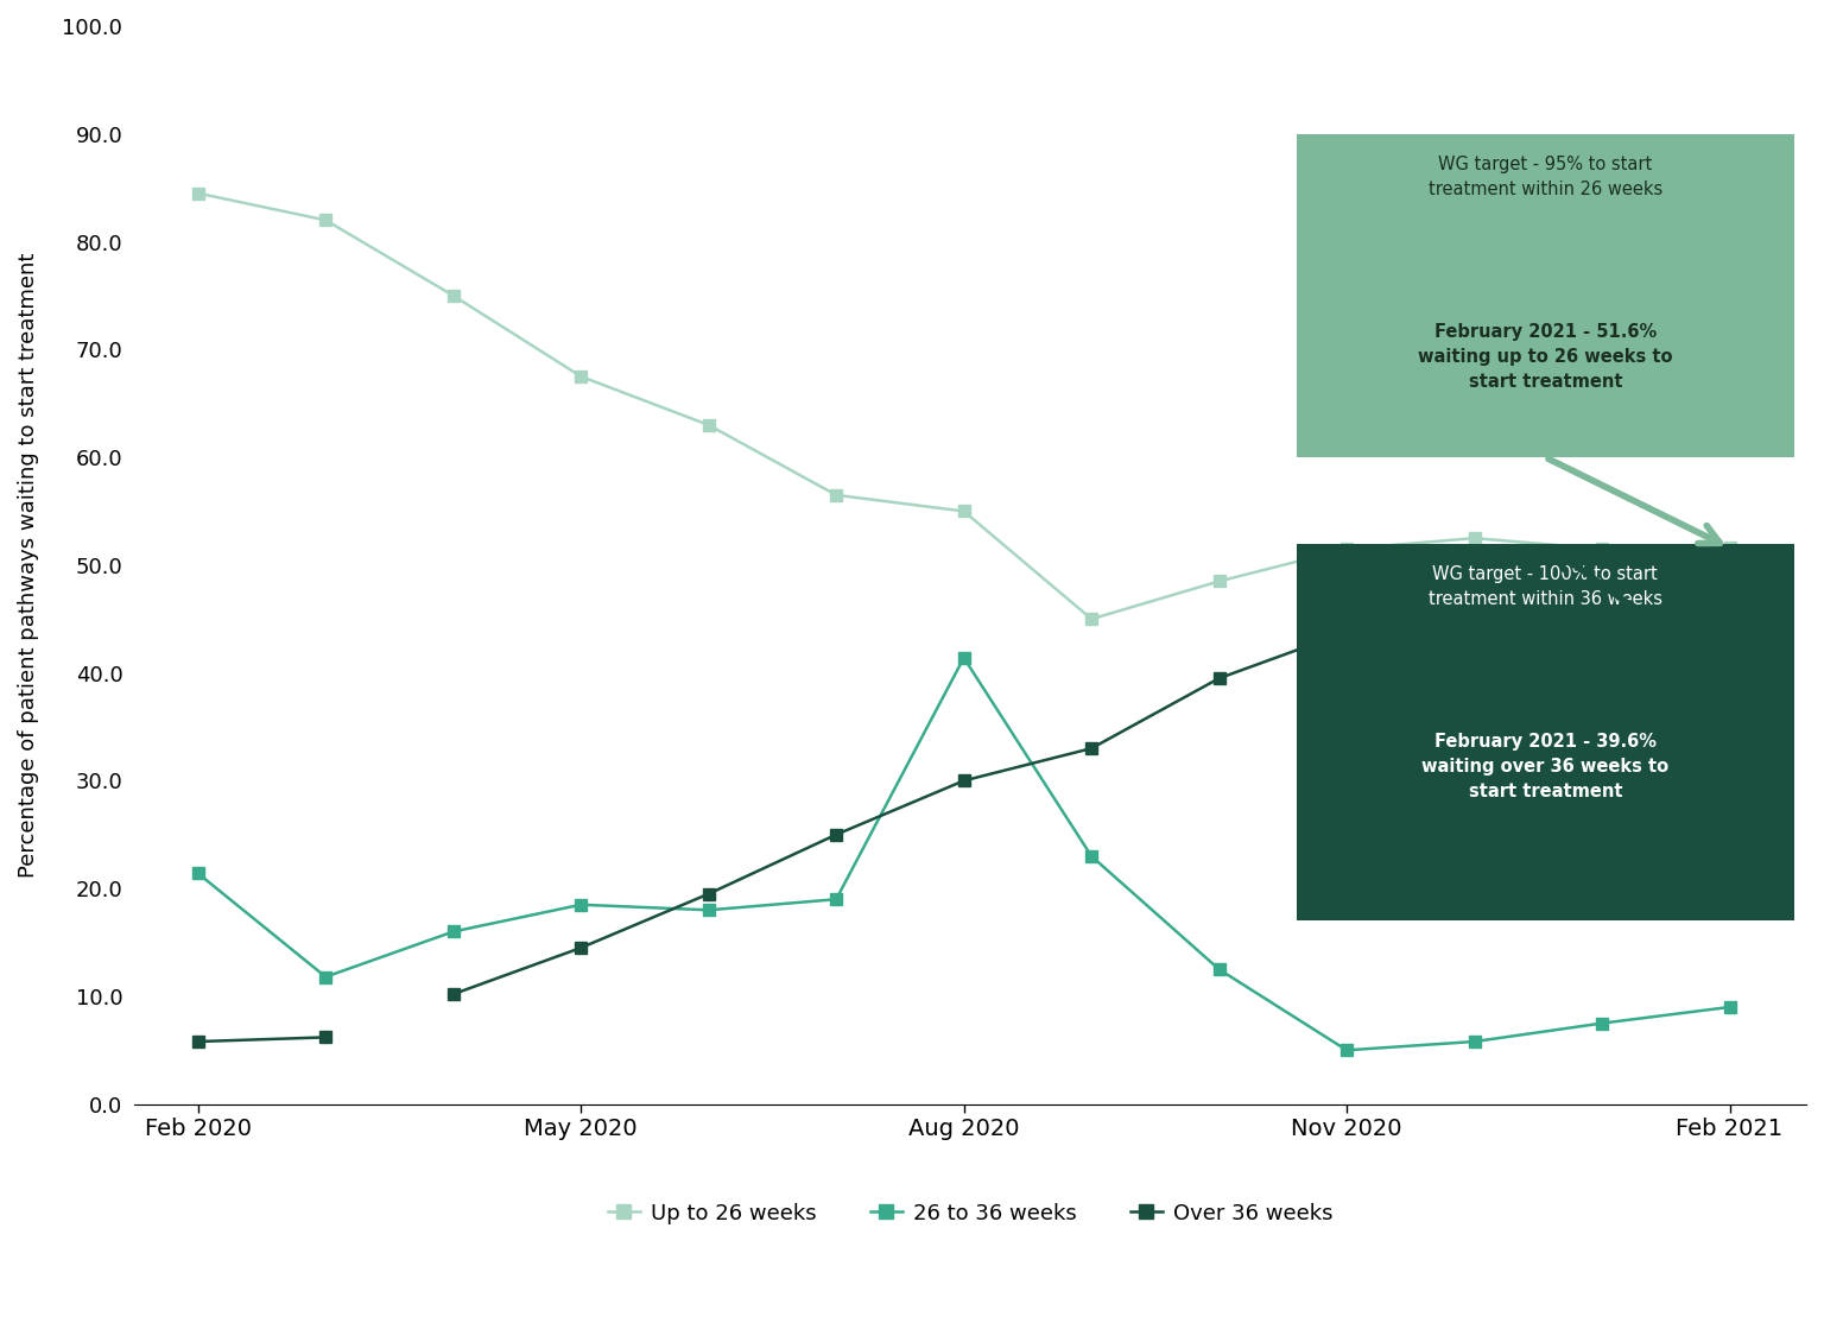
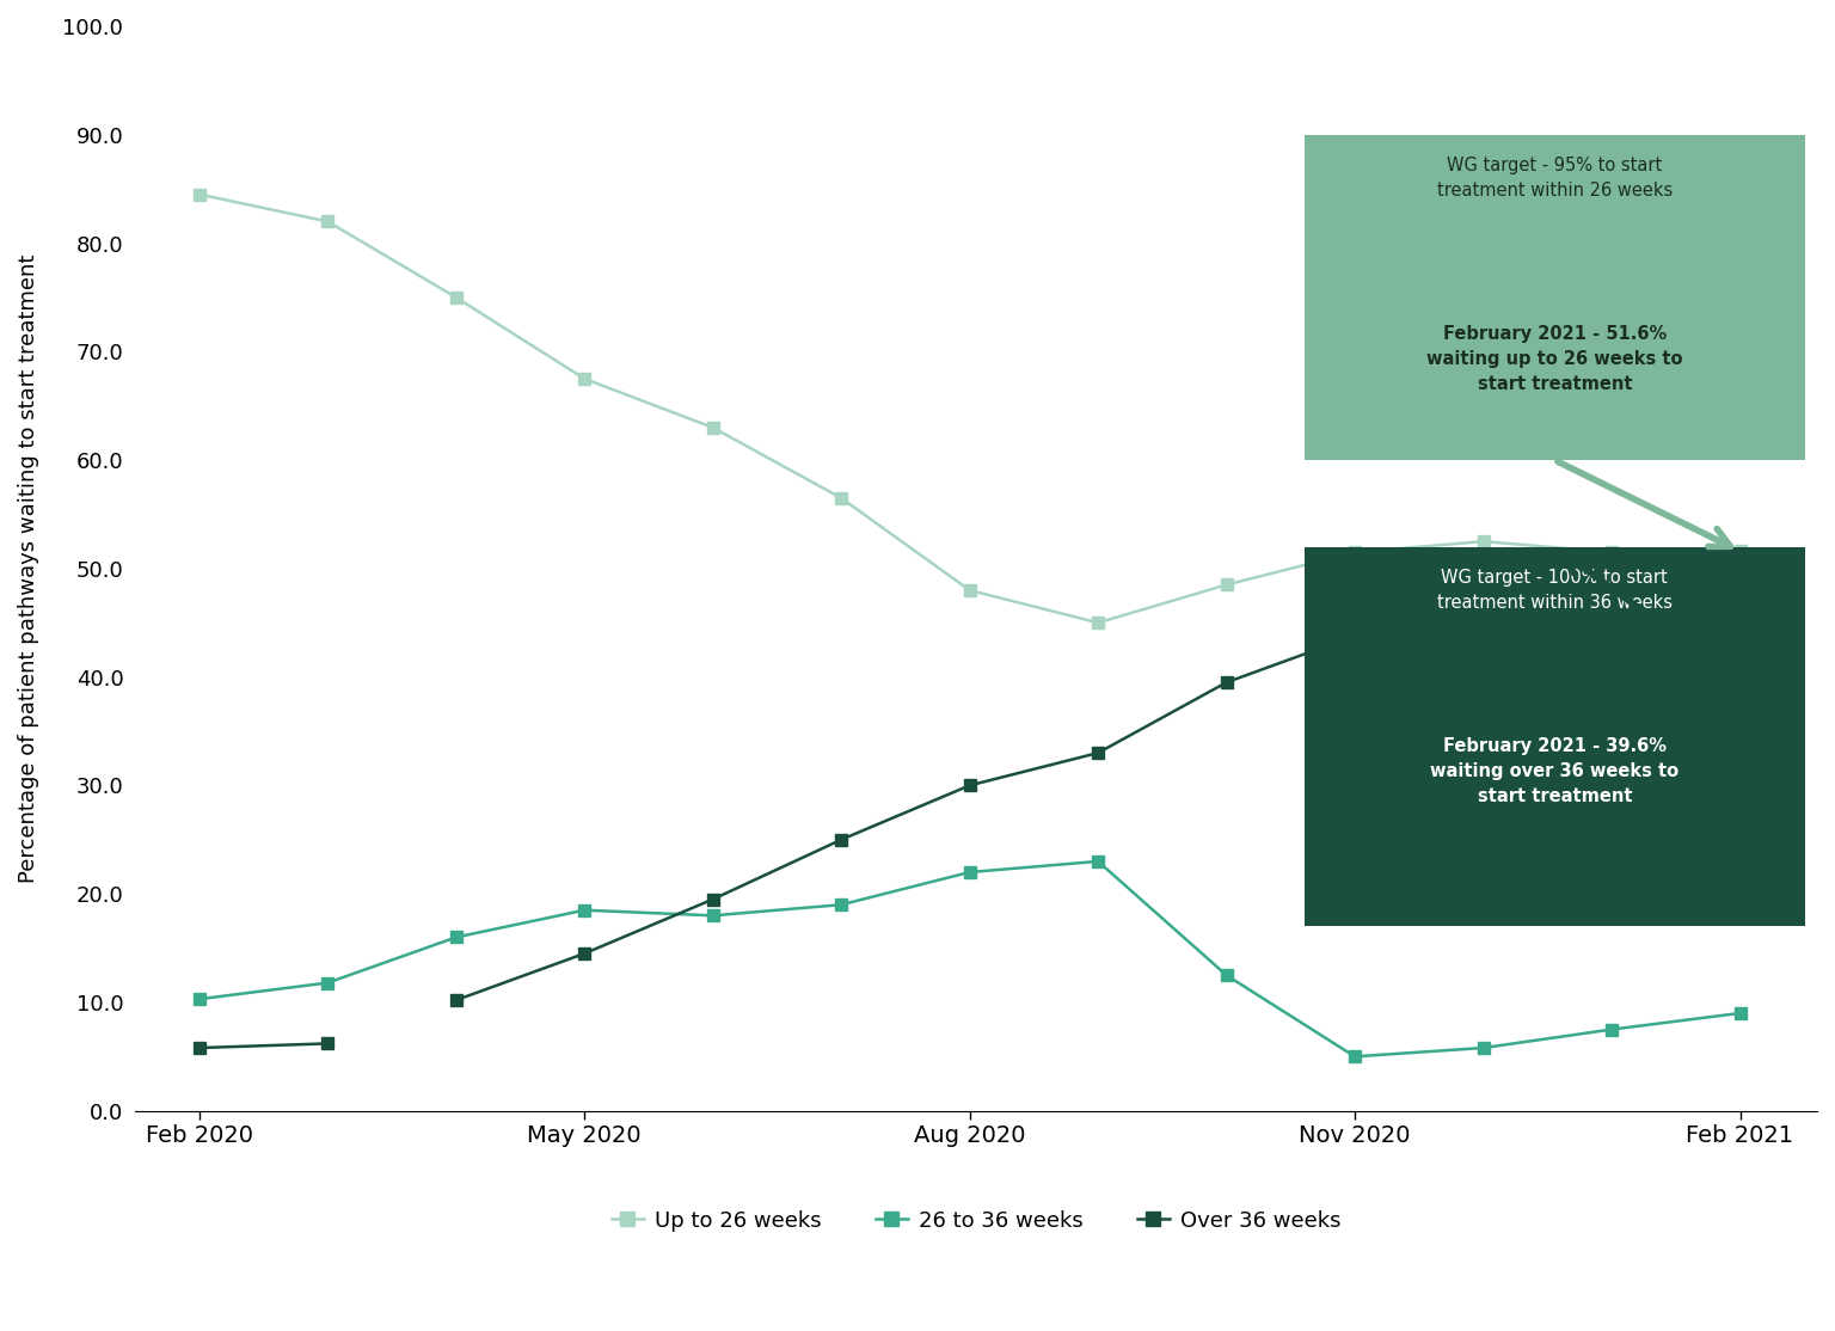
26 to 36 weeks/Feb 2020: 21.4 -> 10.3
Up to 26 weeks/Aug 2020: 55.0 -> 48.0
26 to 36 weeks/Aug 2020: 41.4 -> 22.0
